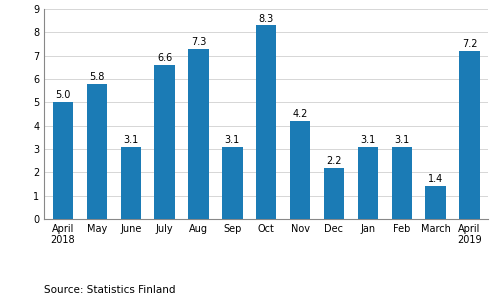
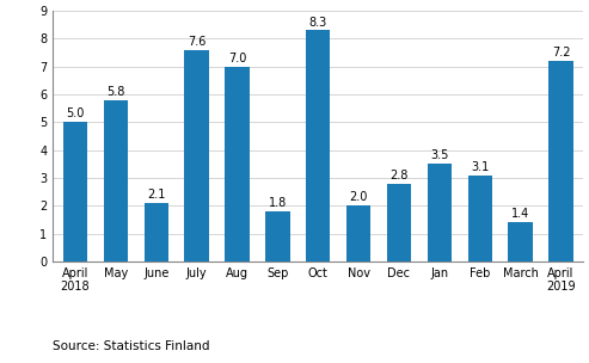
June: 3.1 -> 2.1
July: 6.6 -> 7.6
Aug: 7.3 -> 7.0
Sep: 3.1 -> 1.8
Nov: 4.2 -> 2.0
Dec: 2.2 -> 2.8
Jan: 3.1 -> 3.5
